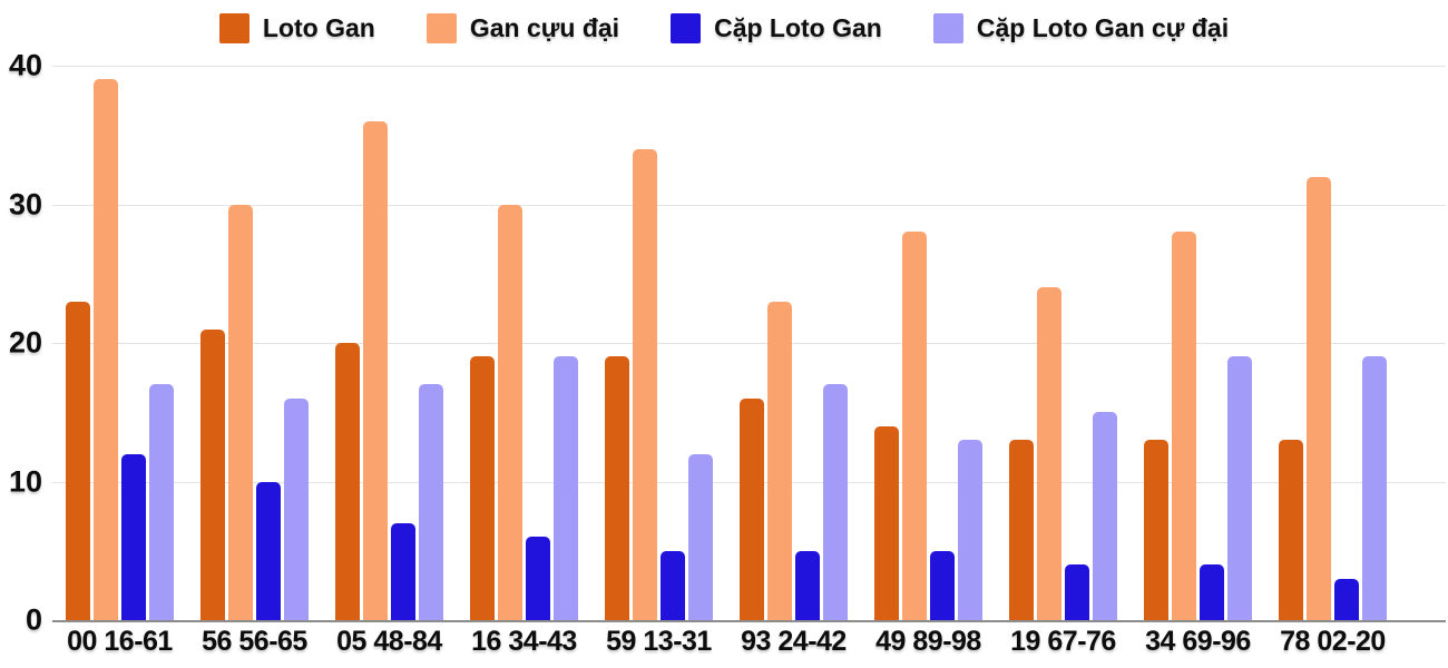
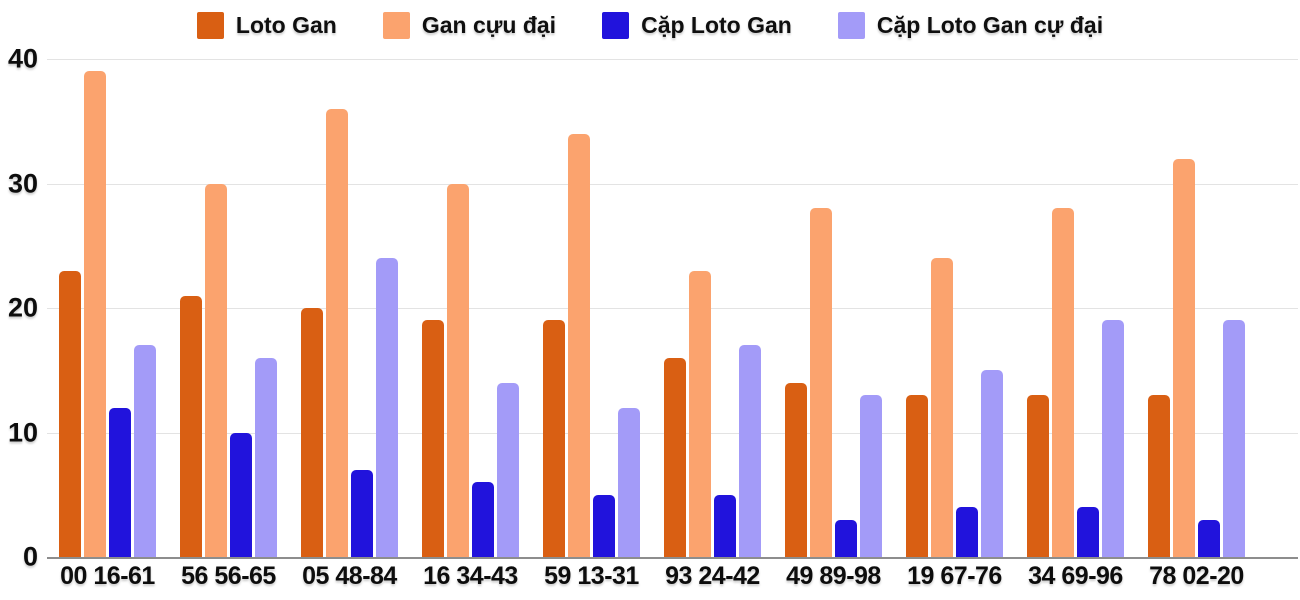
Cặp Loto Gan cự đại/05 48-84: 17 -> 24
Cặp Loto Gan cự đại/16 34-43: 19 -> 14
Cặp Loto Gan/49 89-98: 5 -> 3
